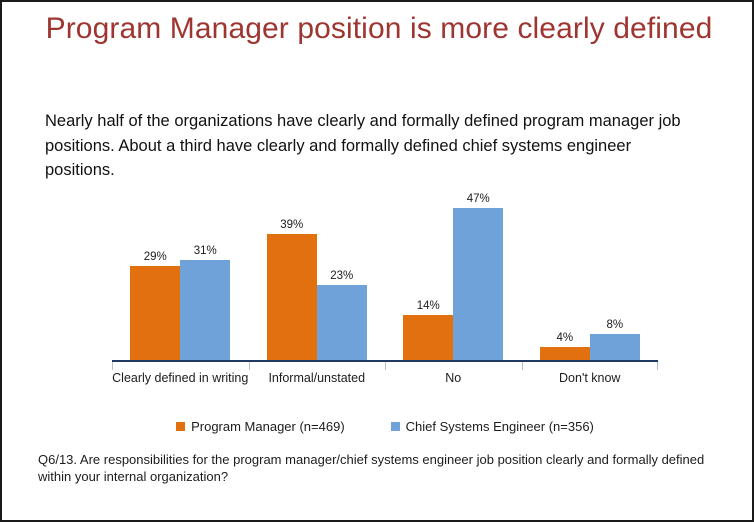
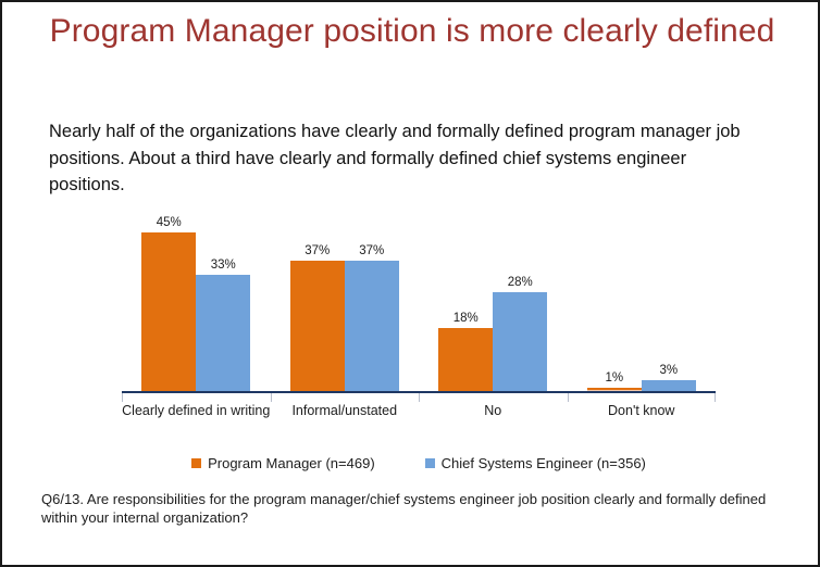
Program Manager (n=469)/Clearly defined in writing: 29% -> 45%
Chief Systems Engineer (n=356)/Clearly defined in writing: 31% -> 33%
Program Manager (n=469)/Informal/unstated: 39% -> 37%
Chief Systems Engineer (n=356)/Informal/unstated: 23% -> 37%
Program Manager (n=469)/No: 14% -> 18%
Chief Systems Engineer (n=356)/No: 47% -> 28%
Program Manager (n=469)/Don't know: 4% -> 1%
Chief Systems Engineer (n=356)/Don't know: 8% -> 3%
